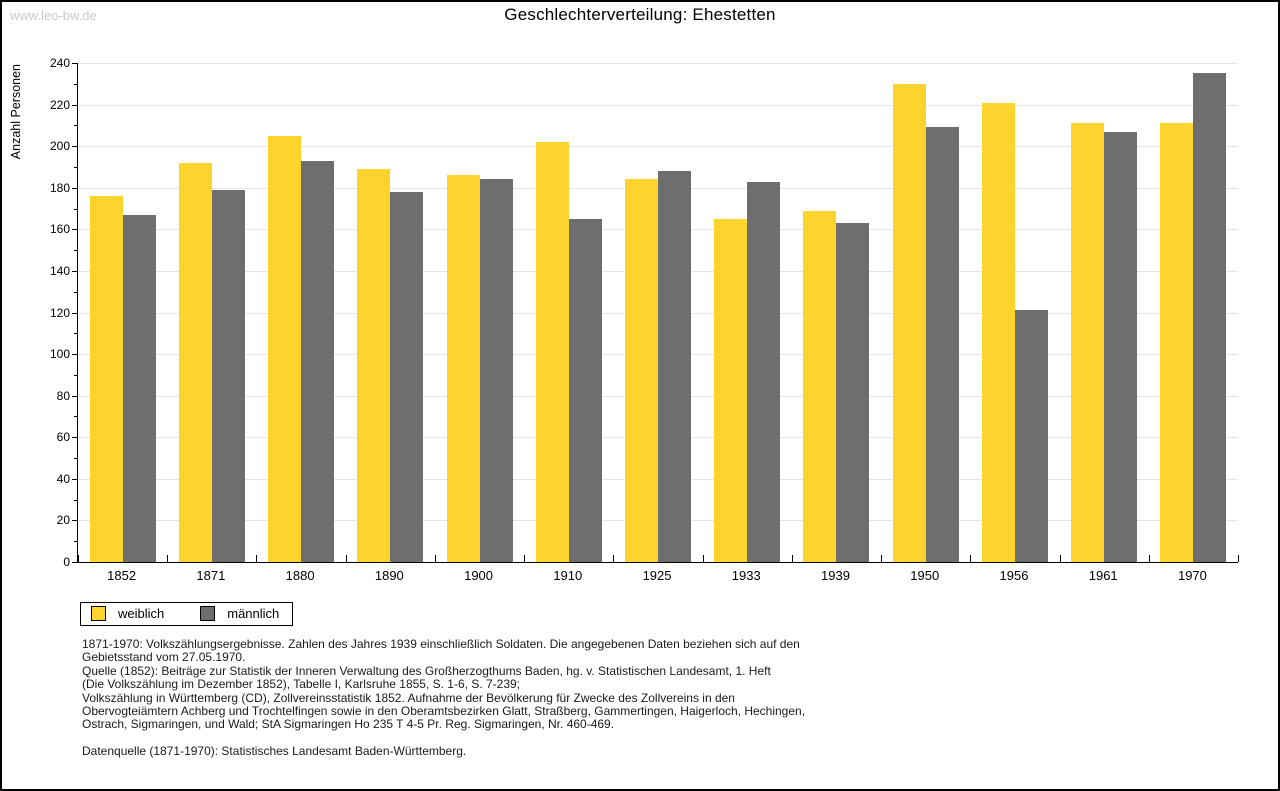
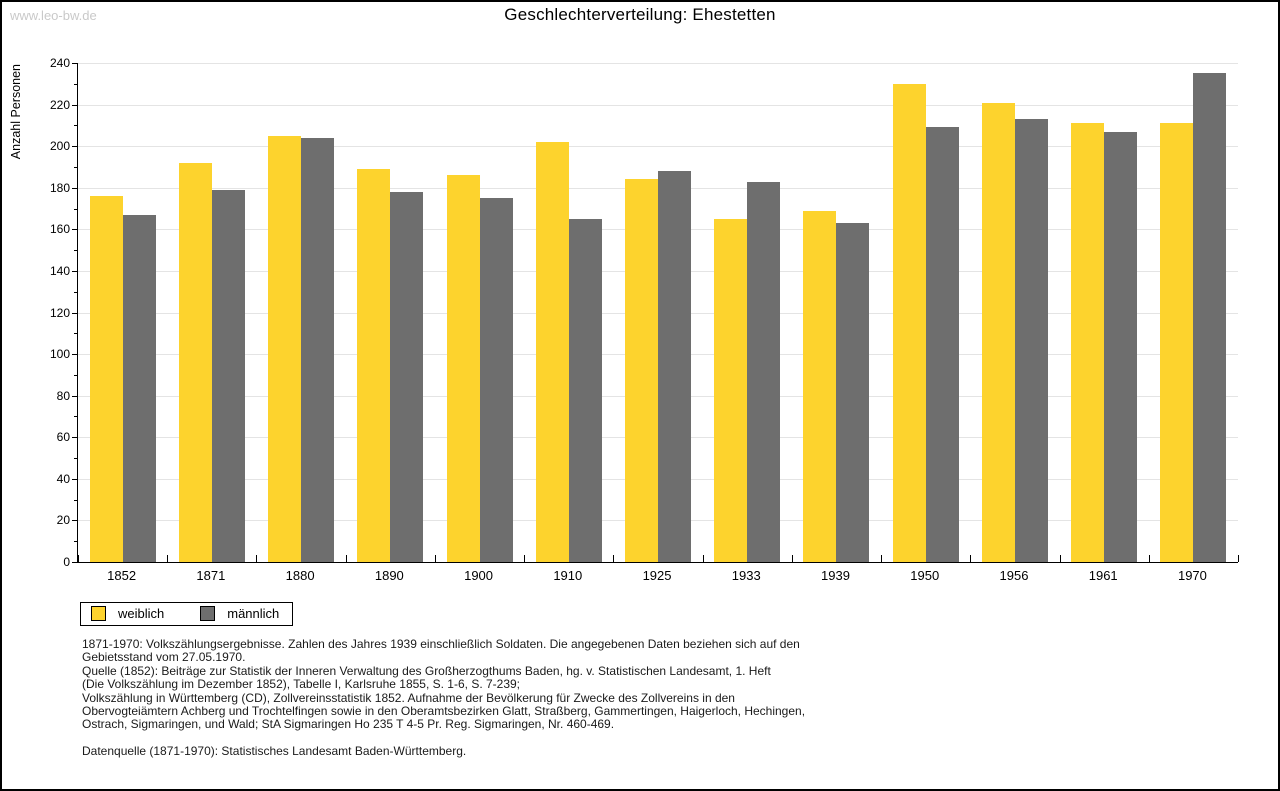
männlich/1880: 193 -> 204
männlich/1900: 184 -> 175
männlich/1956: 121 -> 213
